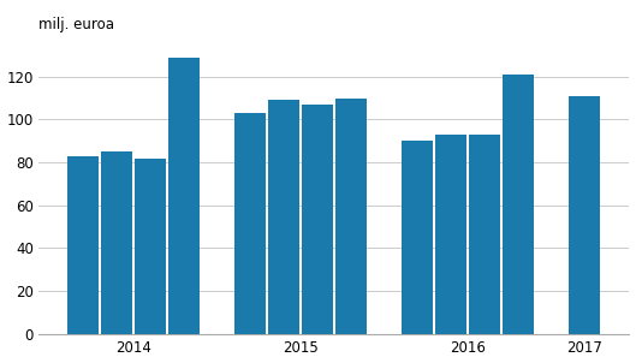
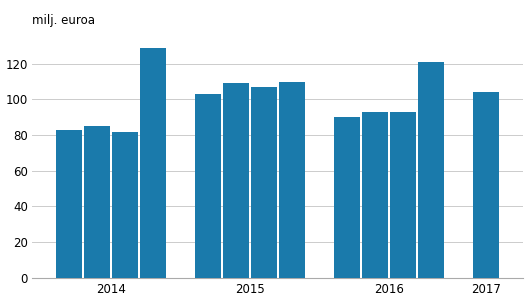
2017: 111 -> 104
